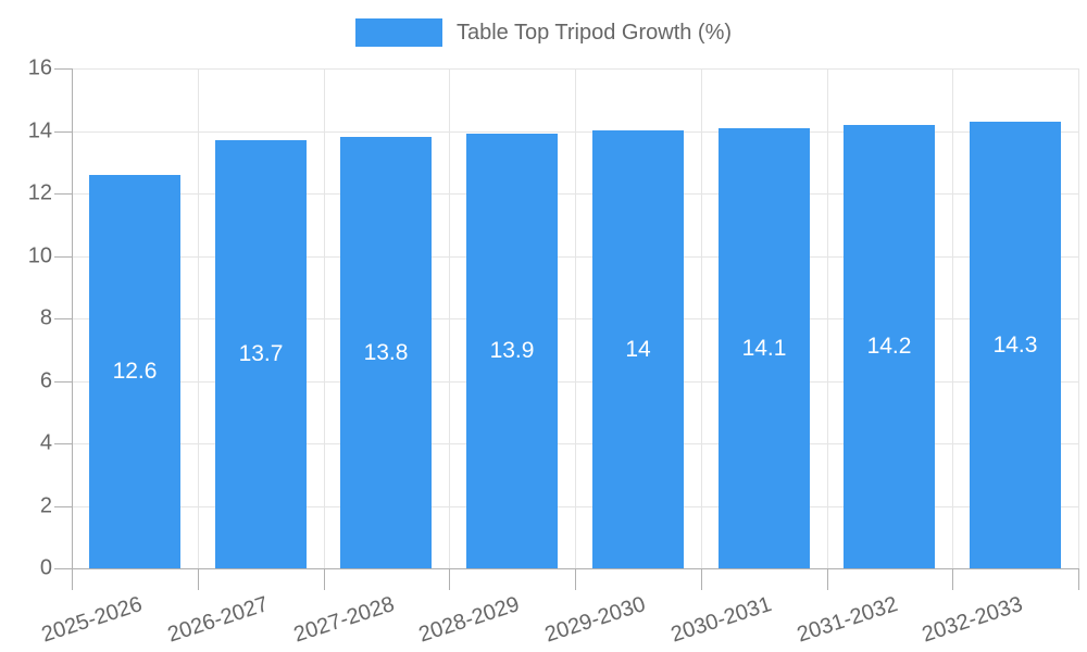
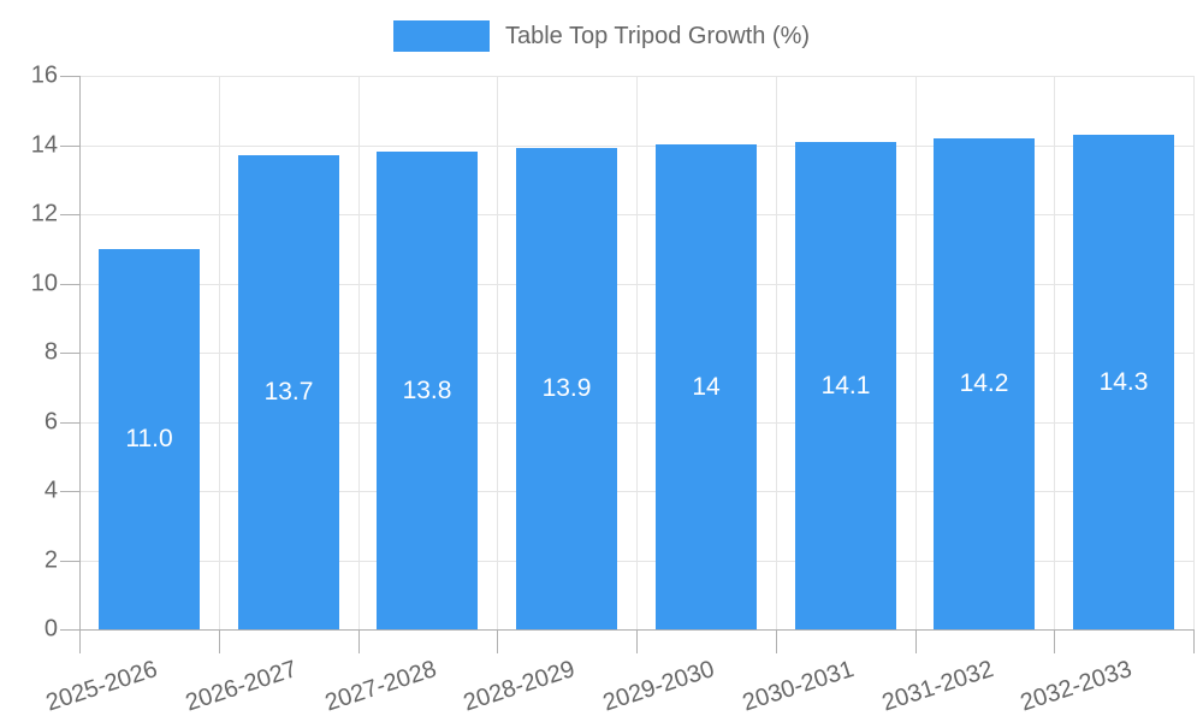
2025-2026: 12.6 -> 11.0
